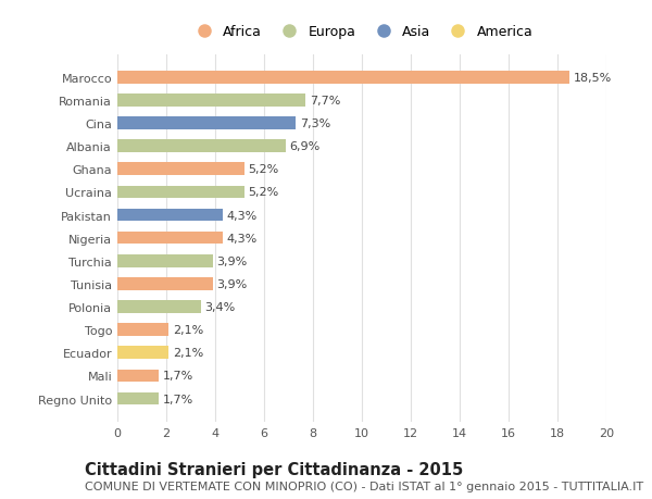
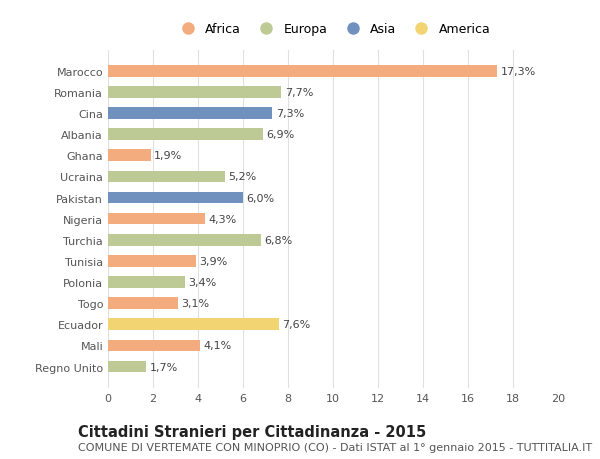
Marocco: 18,5% -> 17,3%
Ghana: 5,2% -> 1,9%
Pakistan: 4,3% -> 6,0%
Turchia: 3,9% -> 6,8%
Togo: 2,1% -> 3,1%
Ecuador: 2,1% -> 7,6%
Mali: 1,7% -> 4,1%
